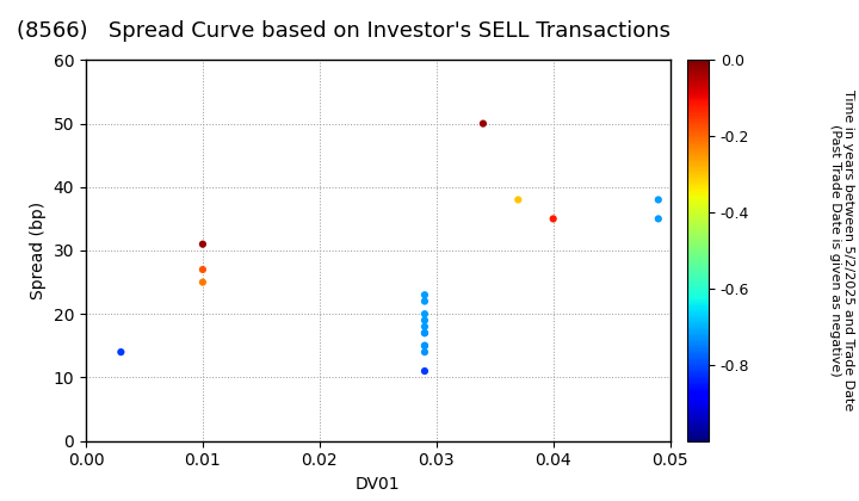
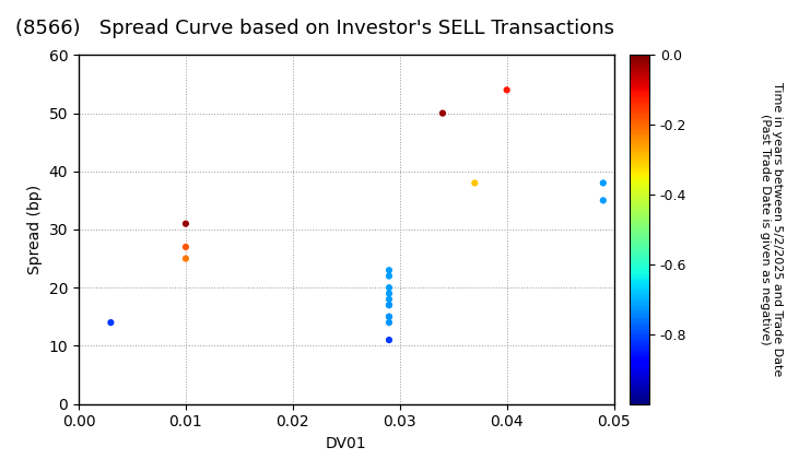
0.04: 35 -> 54
